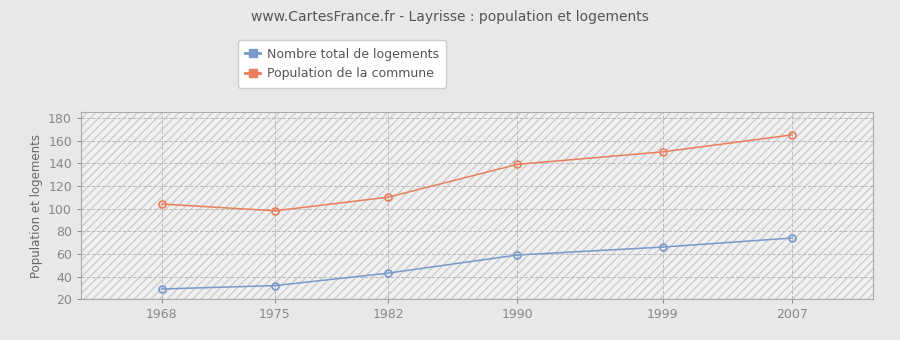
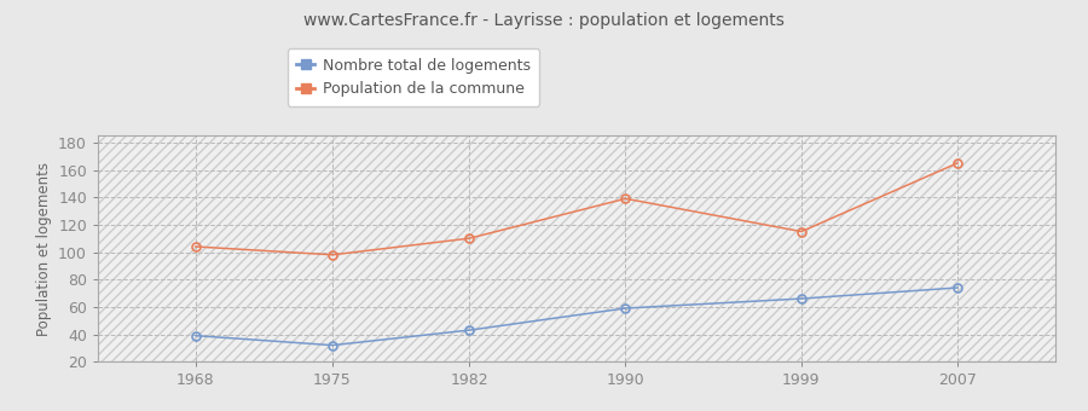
Nombre total de logements/1968: 29 -> 39
Population de la commune/1999: 150 -> 115
